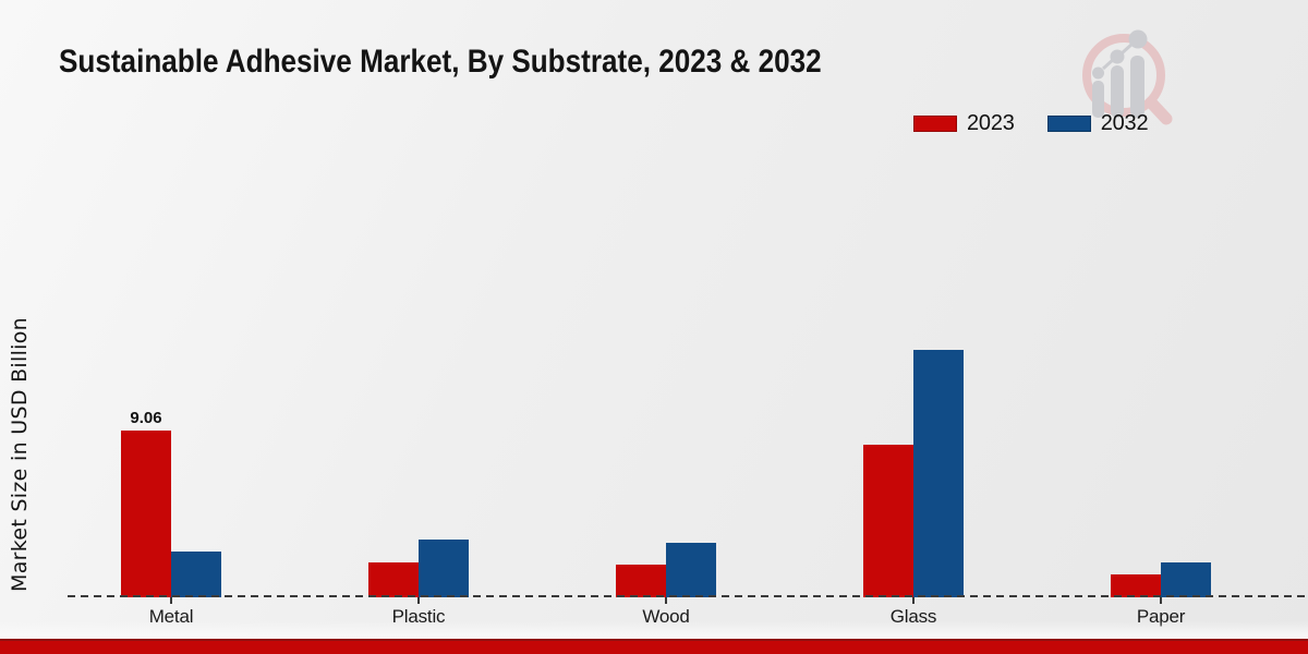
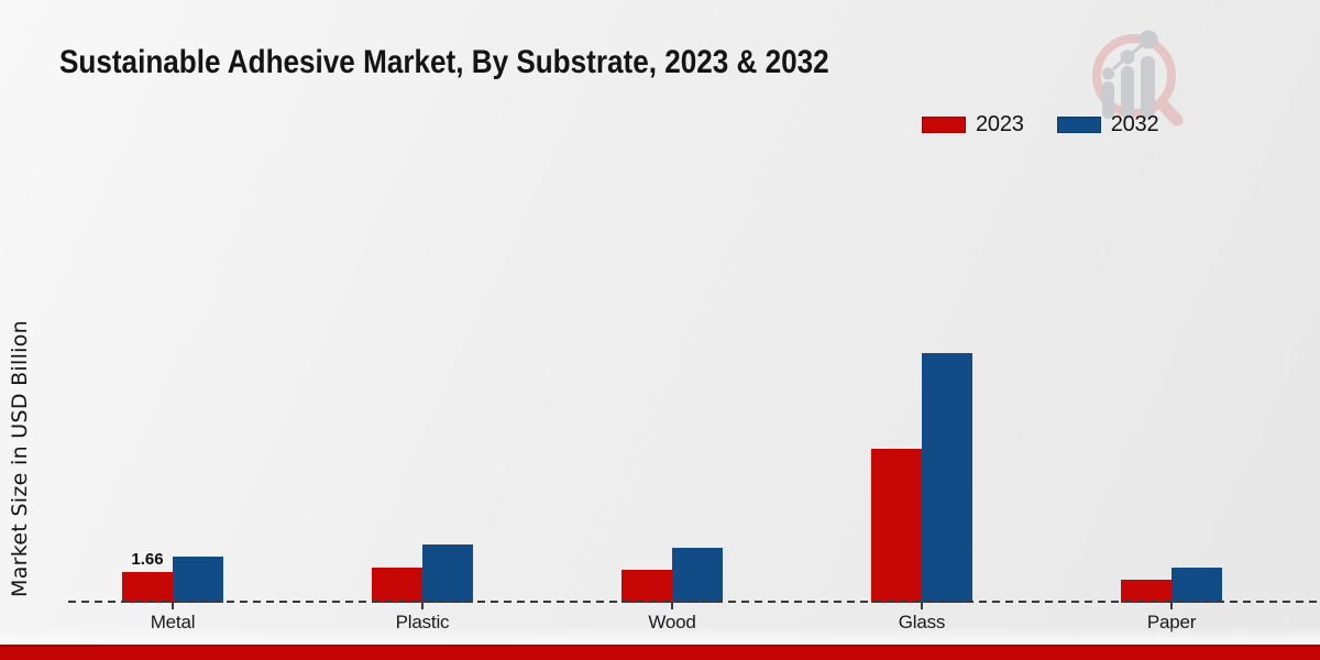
2023/Metal: 9.06 -> 1.66
